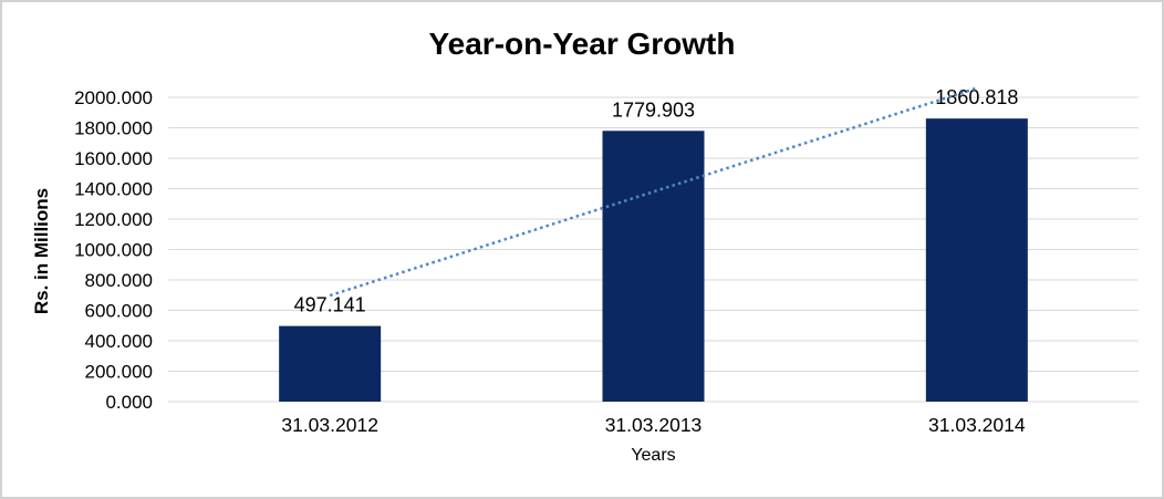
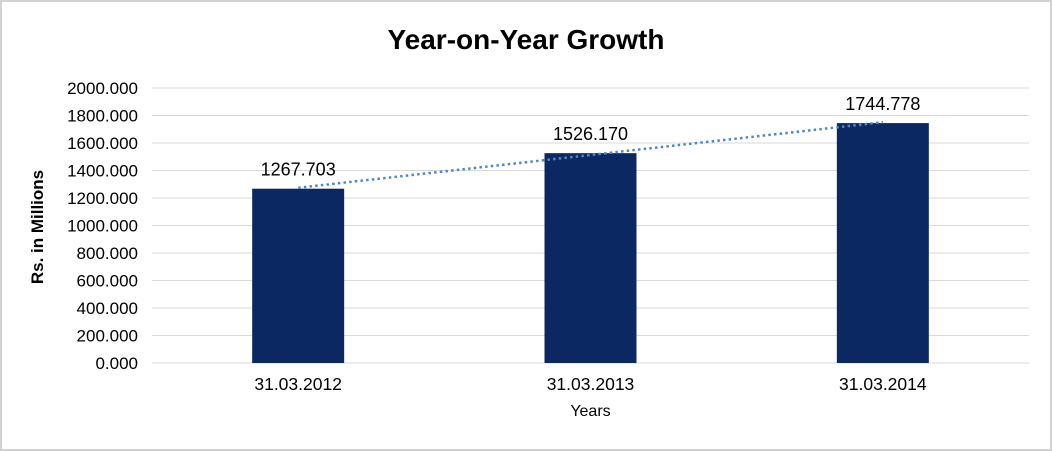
31.03.2012: 497.141 -> 1267.703
31.03.2013: 1779.903 -> 1526.170
31.03.2014: 1860.818 -> 1744.778
